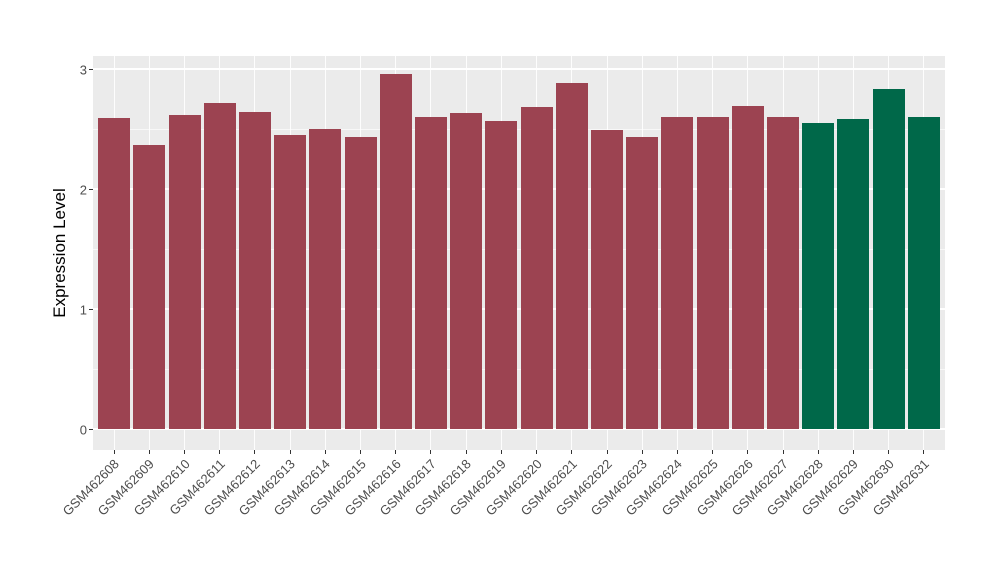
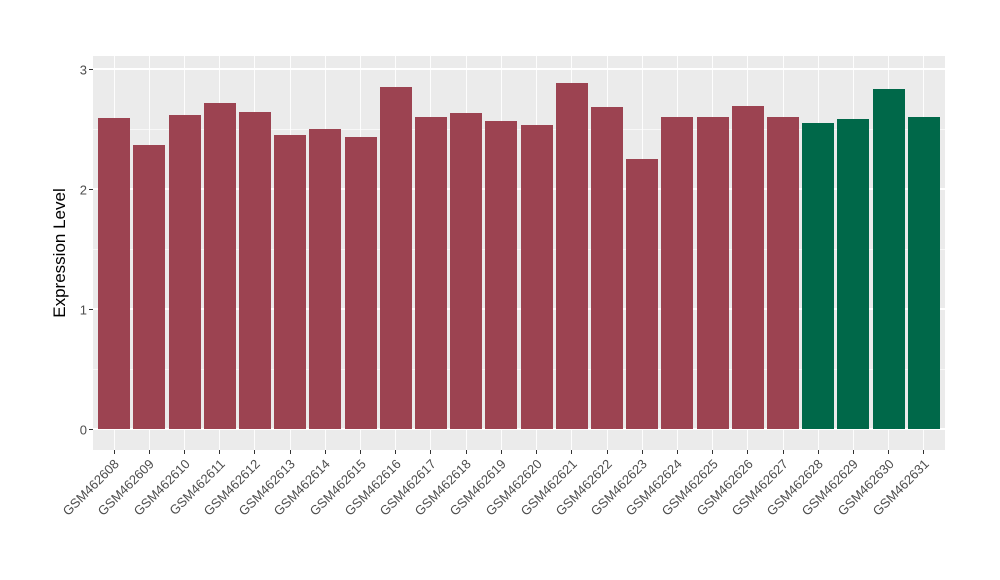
GSM462616: 2.96 -> 2.85
GSM462620: 2.68 -> 2.53
GSM462622: 2.49 -> 2.68
GSM462623: 2.43 -> 2.25
